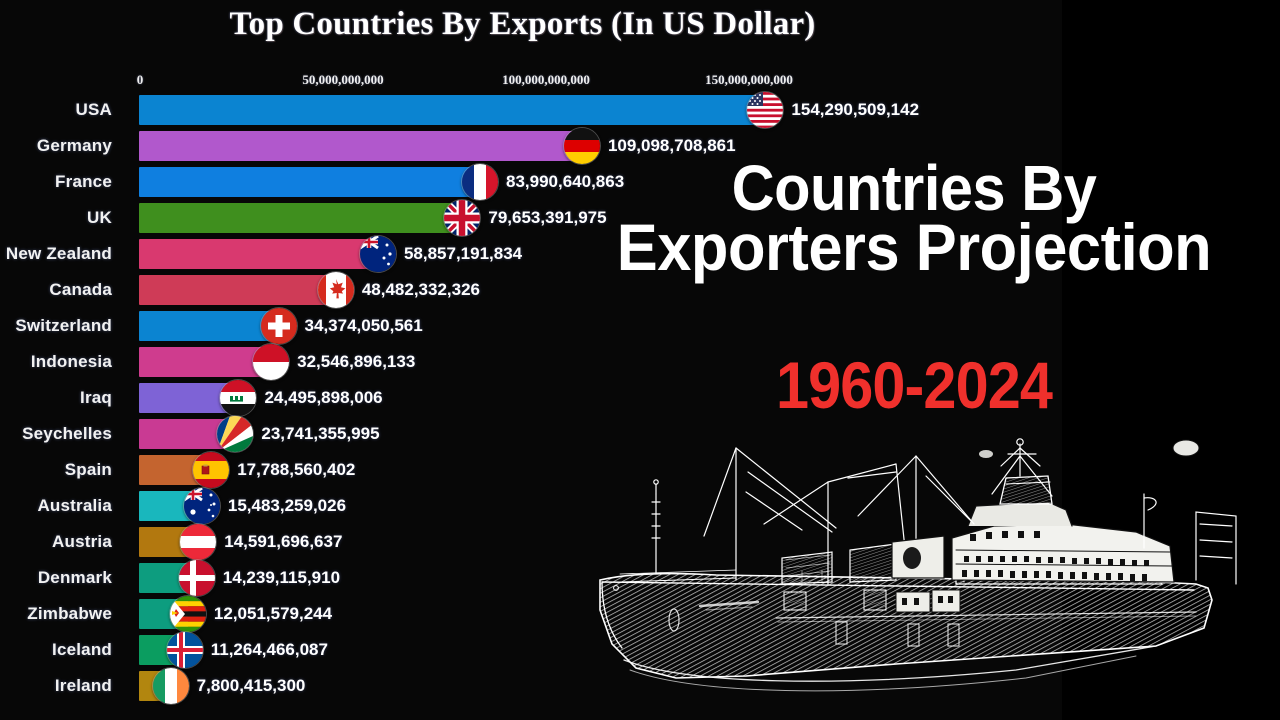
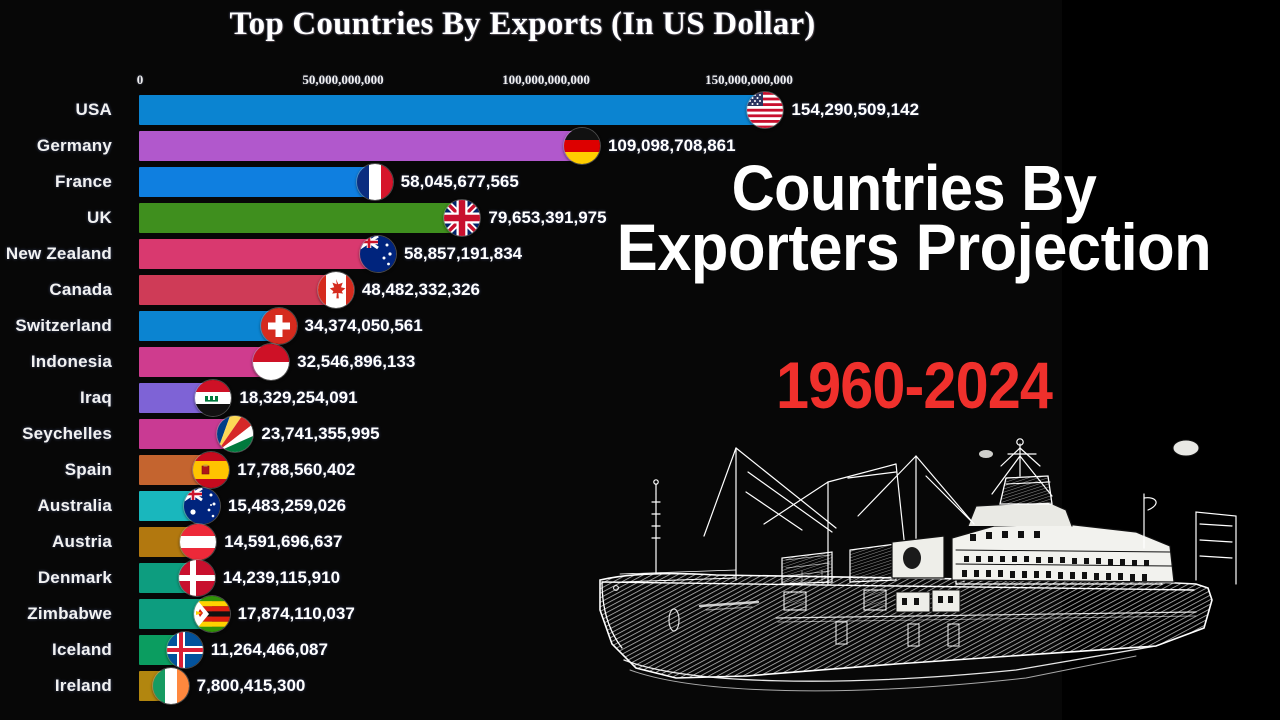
France: 83,990,640,863 -> 58,045,677,565
Iraq: 24,495,898,006 -> 18,329,254,091
Zimbabwe: 12,051,579,244 -> 17,874,110,037
